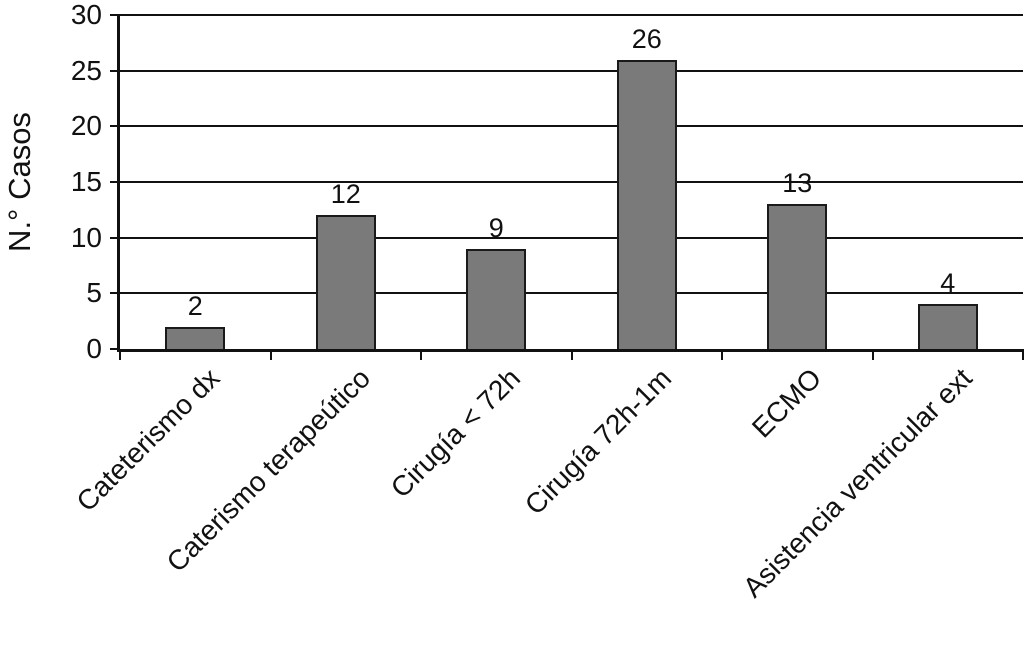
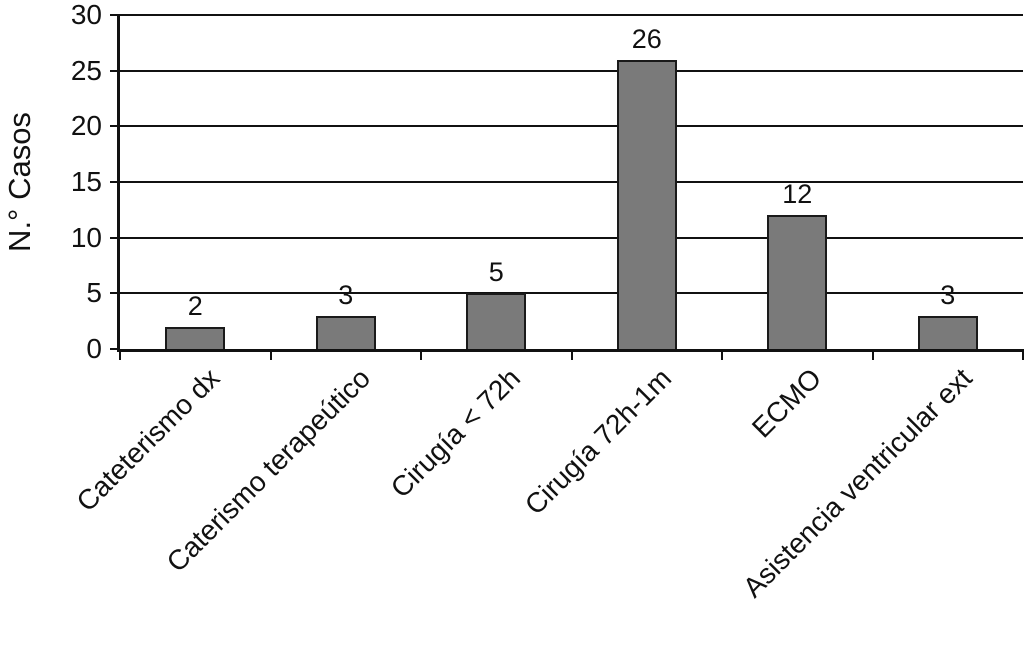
Caterismo terapeútico: 12 -> 3
Cirugía < 72h: 9 -> 5
ECMO: 13 -> 12
Asistencia ventricular ext: 4 -> 3
